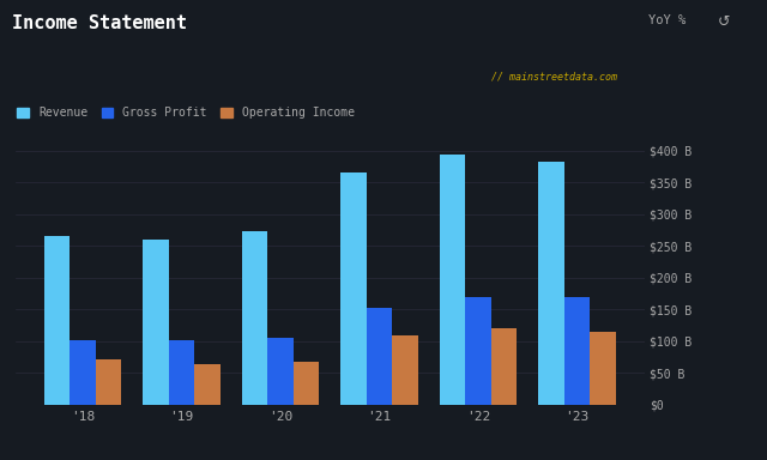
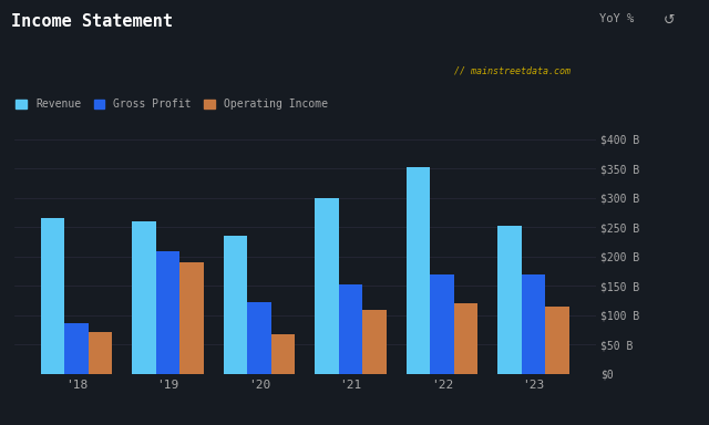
Gross Profit/'18: $101 B -> $86 B
Gross Profit/'19: $101 B -> $210 B
Operating Income/'19: $64 B -> $190 B
Revenue/'20: $274 B -> $236 B
Gross Profit/'20: $105 B -> $122 B
Revenue/'21: $365 B -> $300 B
Revenue/'22: $394 B -> $352 B
Revenue/'23: $383 B -> $252 B
